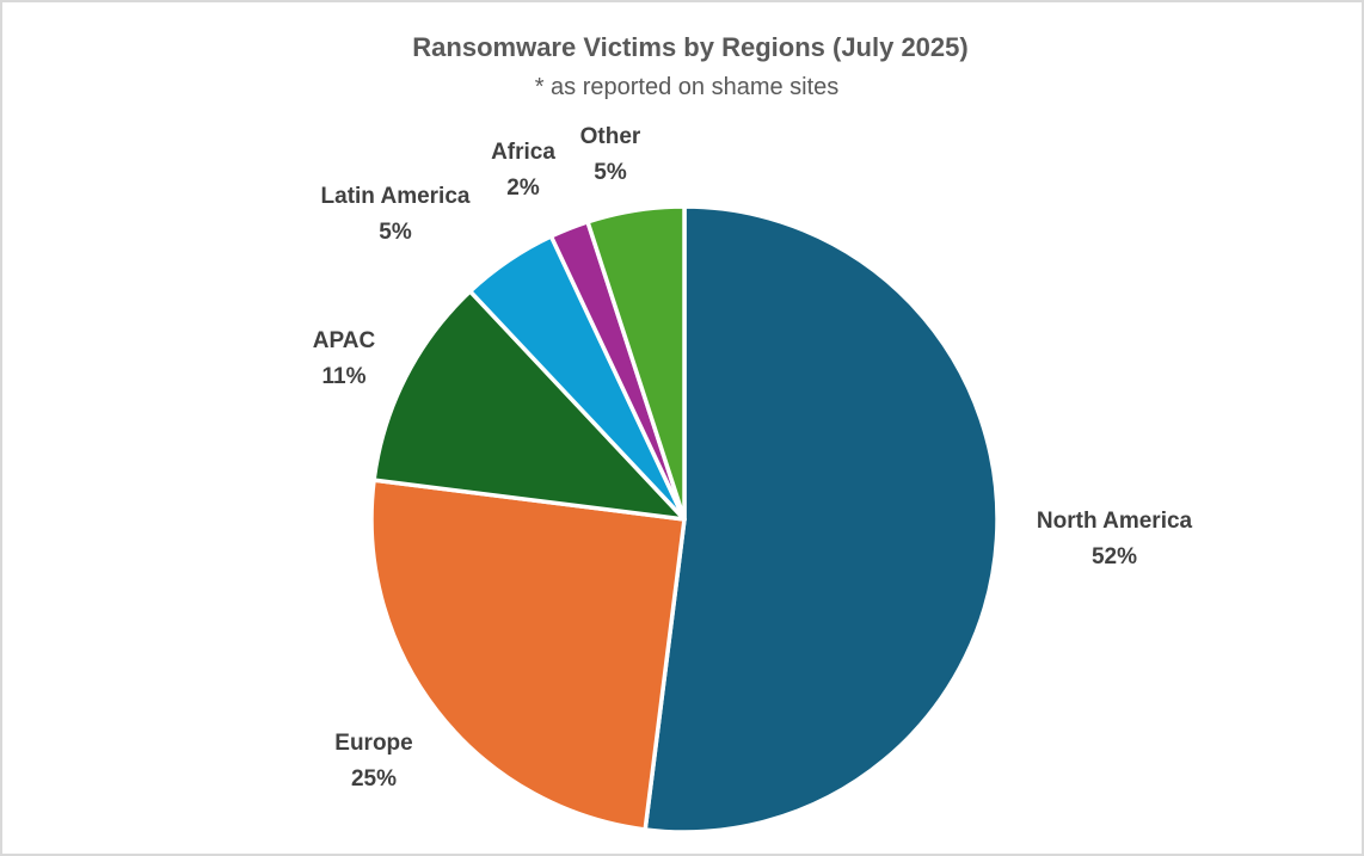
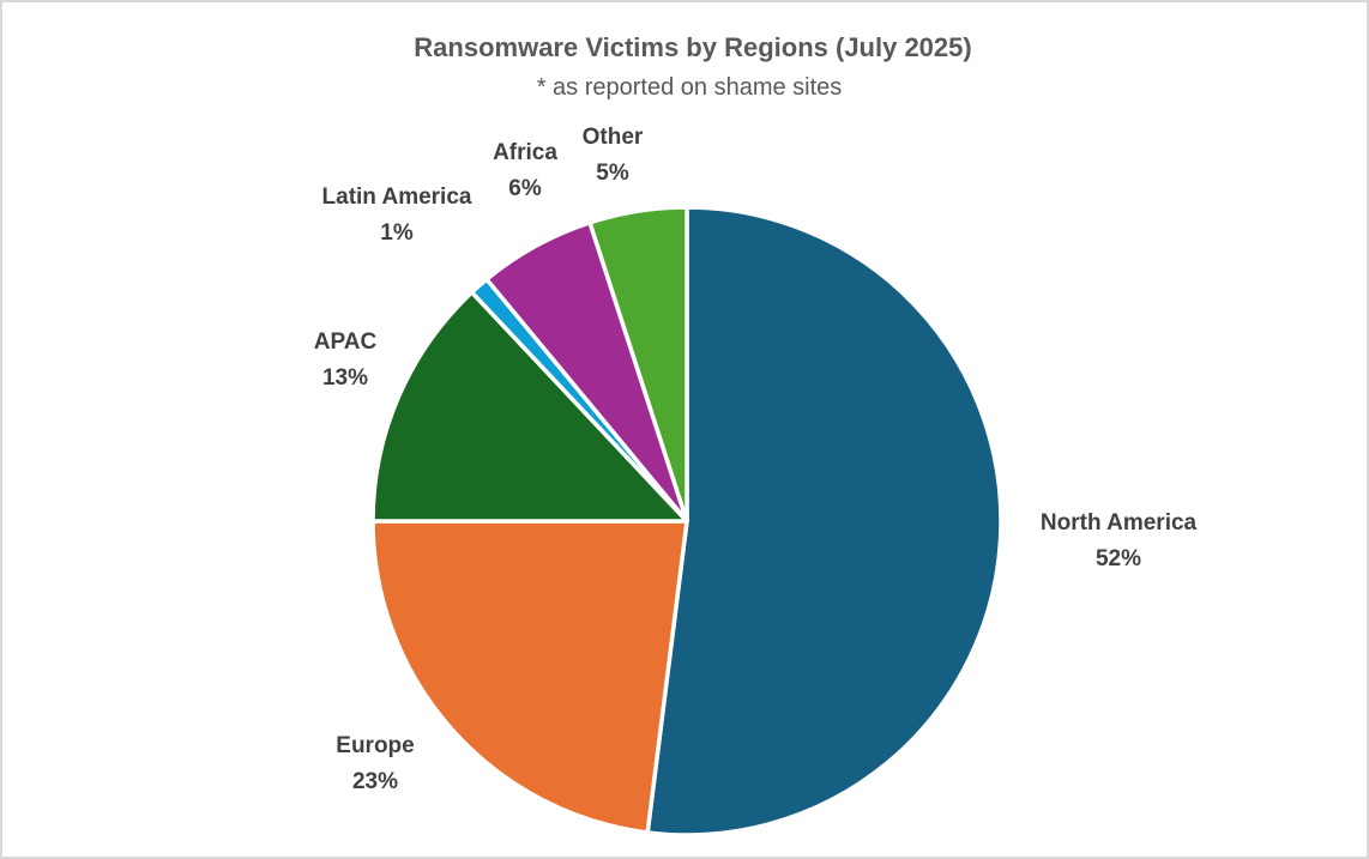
Europe: 25% -> 23%
APAC: 11% -> 13%
Latin America: 5% -> 1%
Africa: 2% -> 6%
